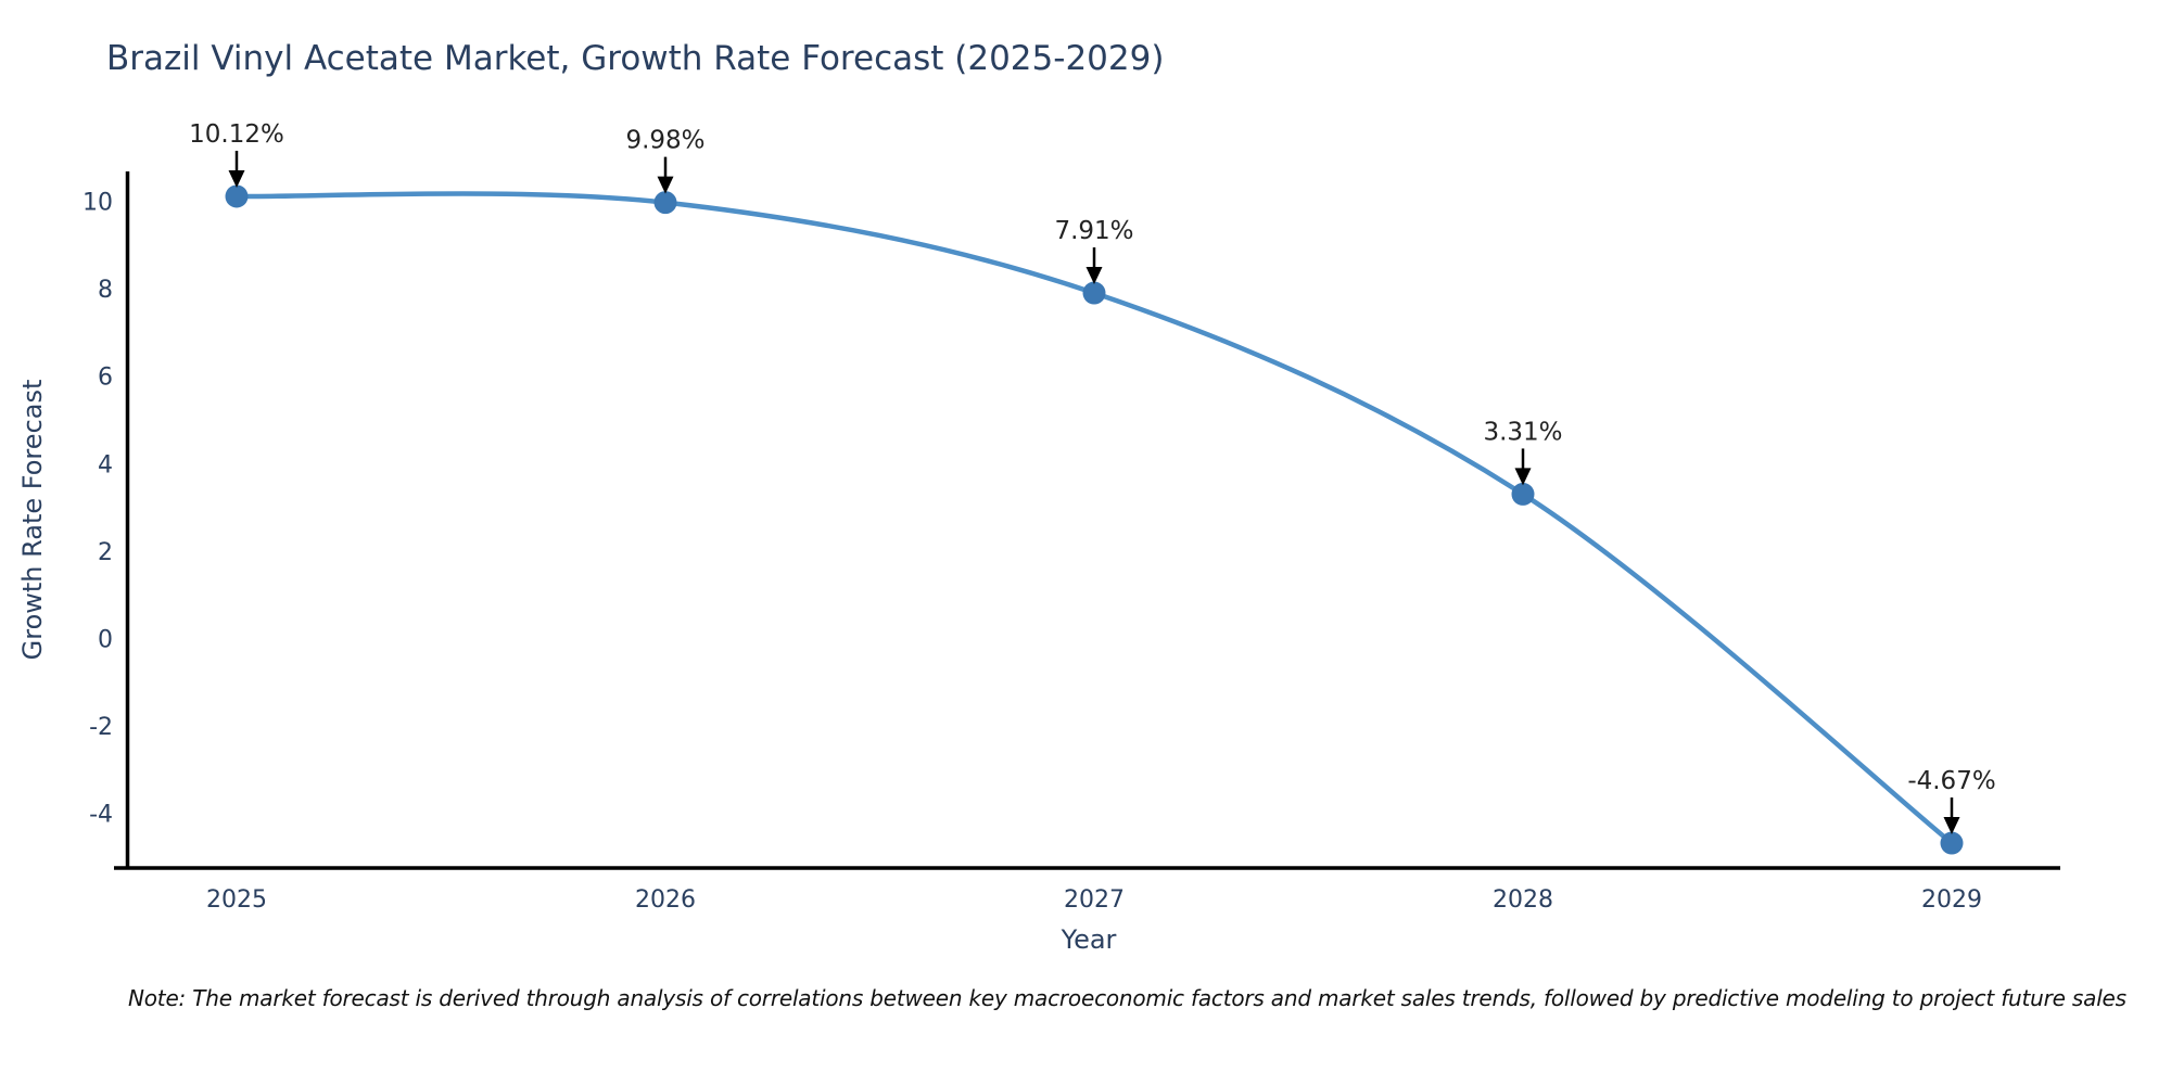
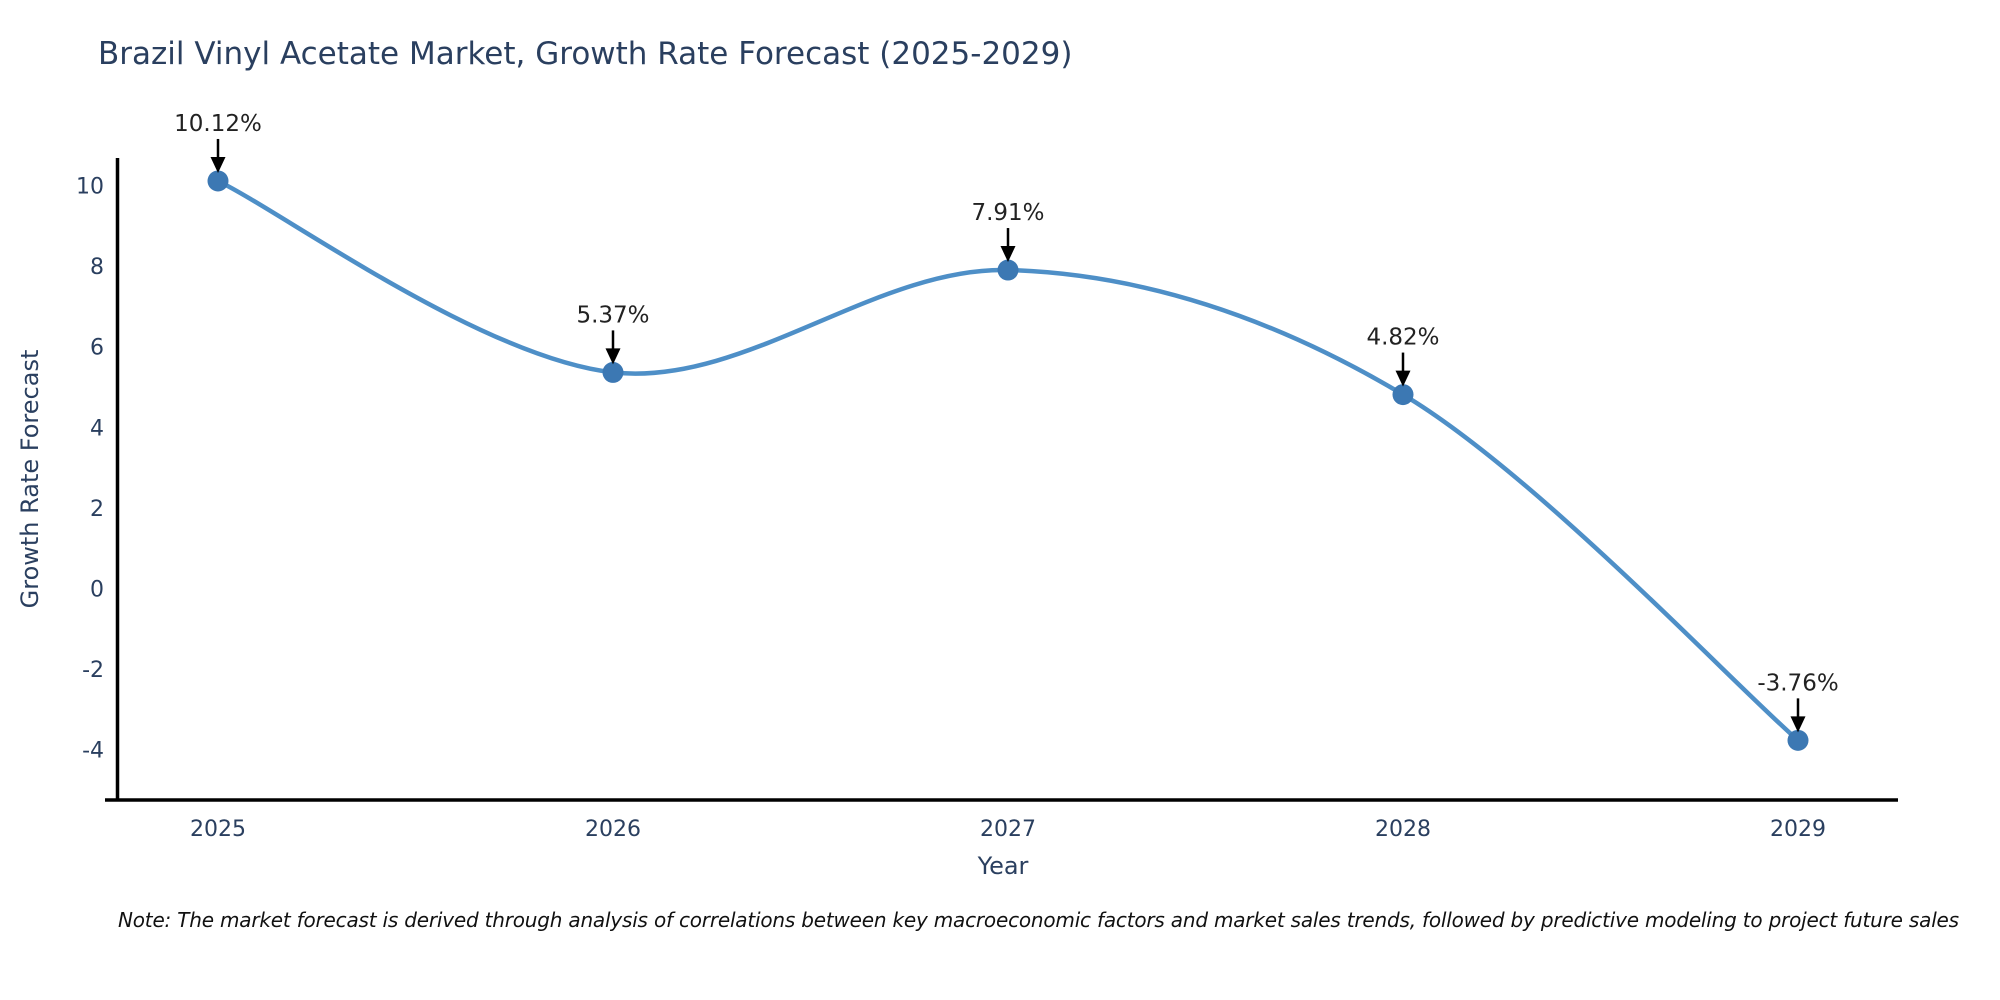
2026: 9.98% -> 5.37%
2028: 3.31% -> 4.82%
2029: -4.67% -> -3.76%
